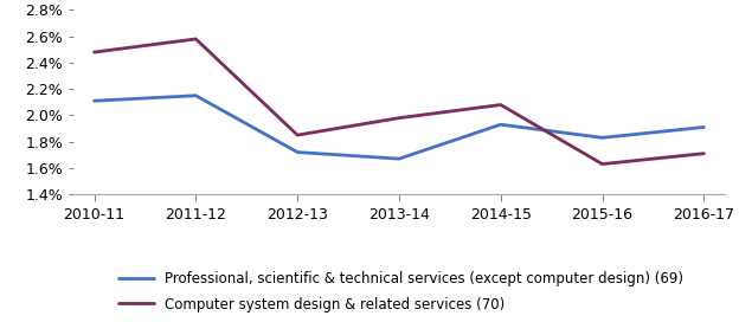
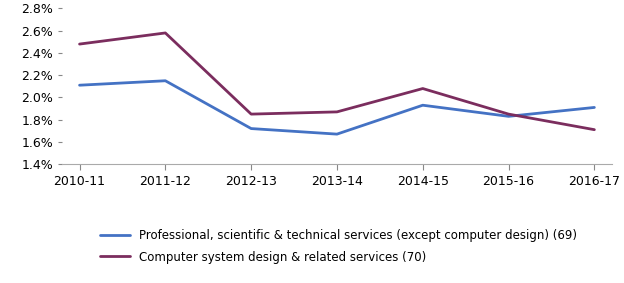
Computer system design & related services (70)/2013-14: 1.98% -> 1.87%
Computer system design & related services (70)/2015-16: 1.63% -> 1.85%
